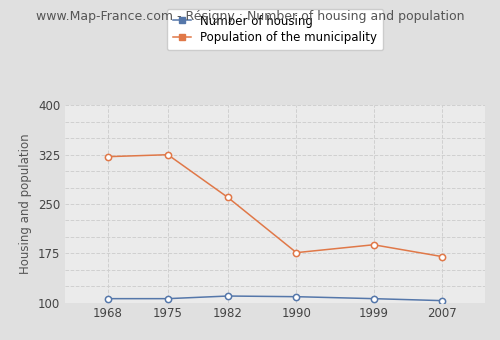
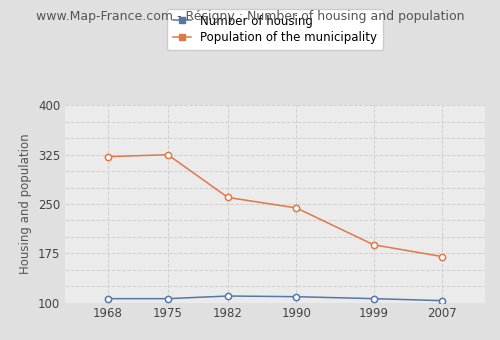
Population of the municipality/1990: 176 -> 244
